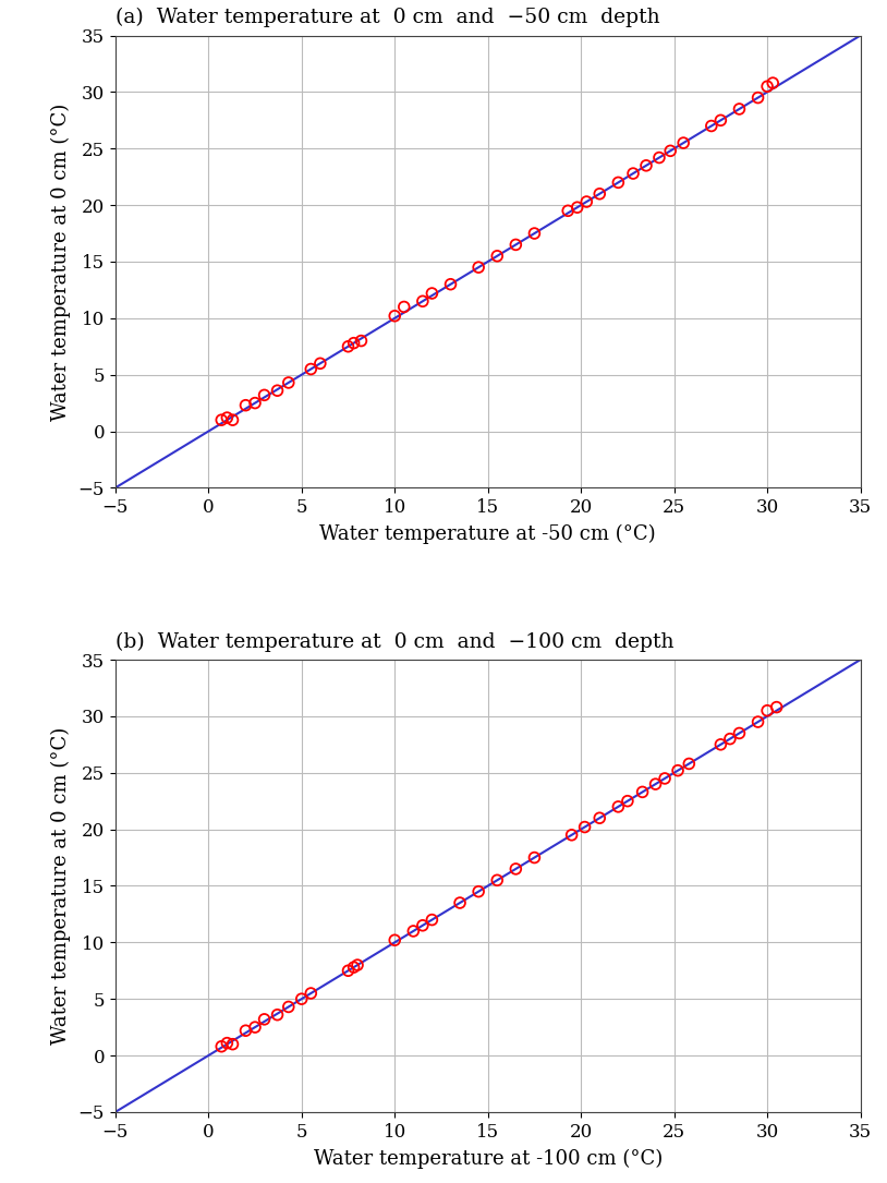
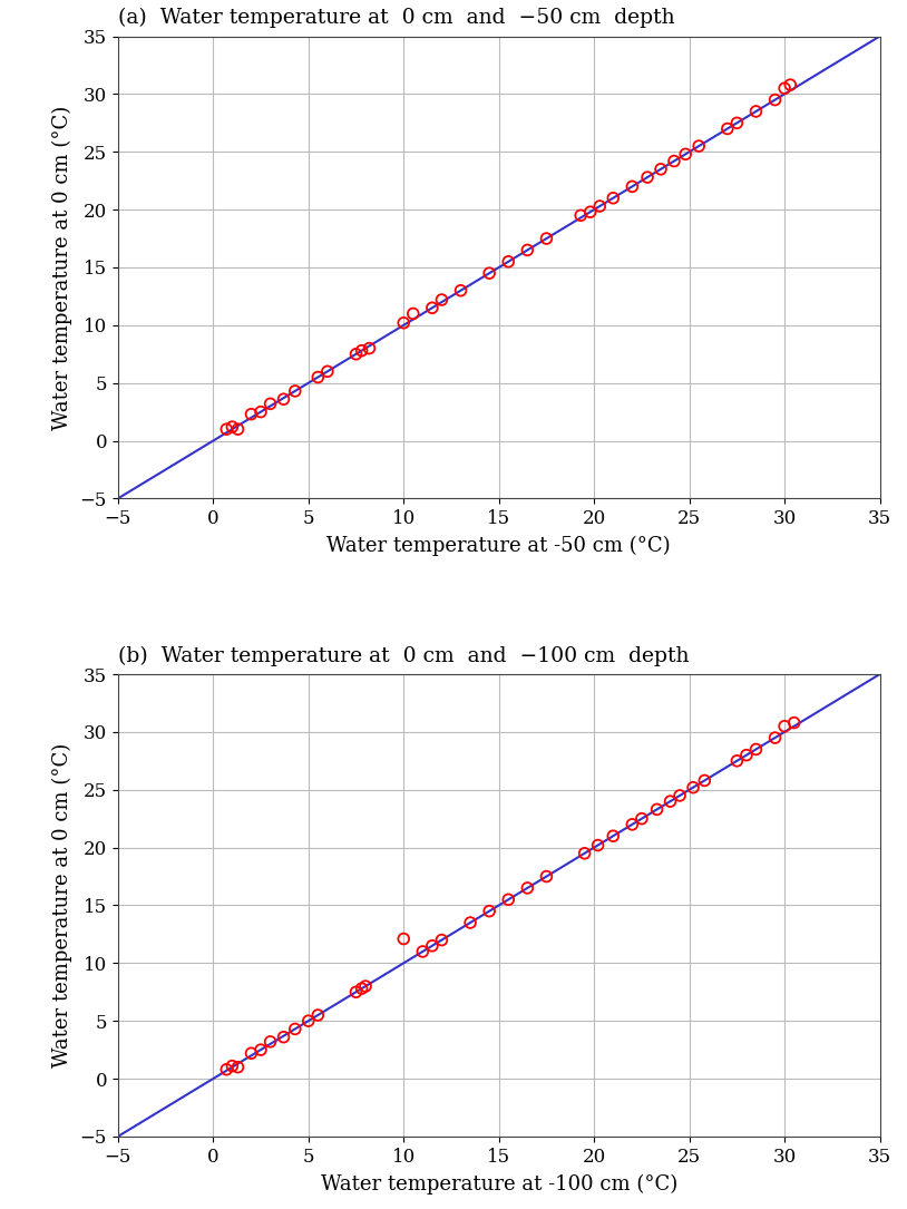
(b) Water temperature at 0 cm and −100 cm depth/10: 10.2 -> 12.1
